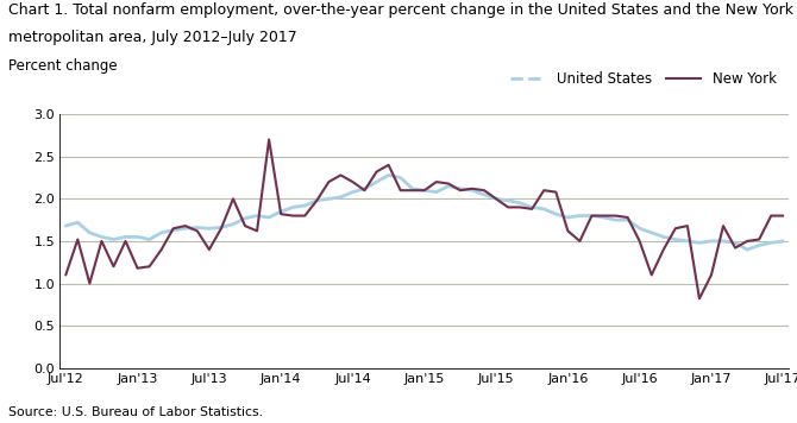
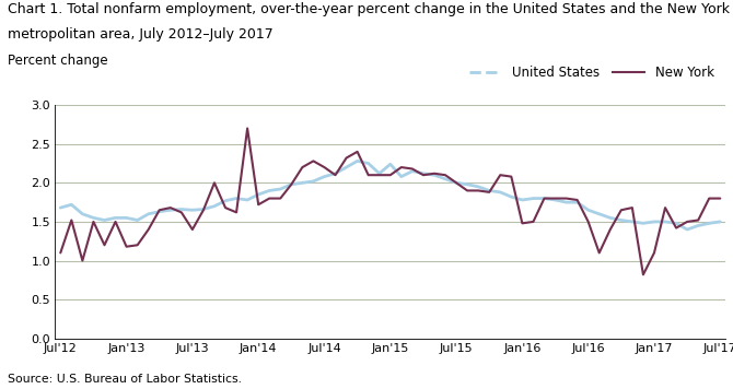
New York/Jan'14: 1.82 -> 1.72
United States/Jan'15: 2.10 -> 2.24
New York/Jan'16: 1.62 -> 1.48
